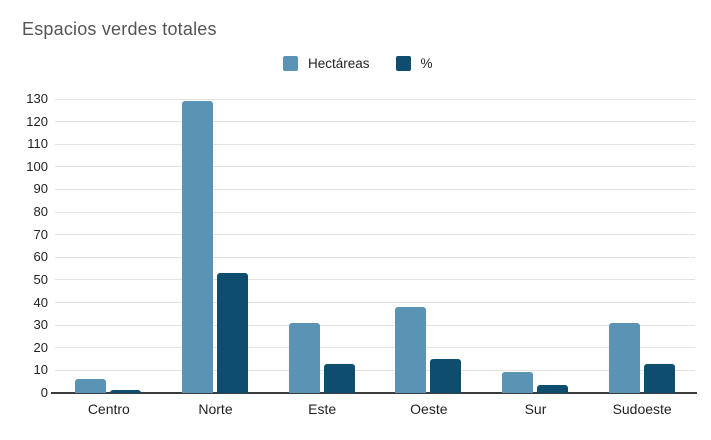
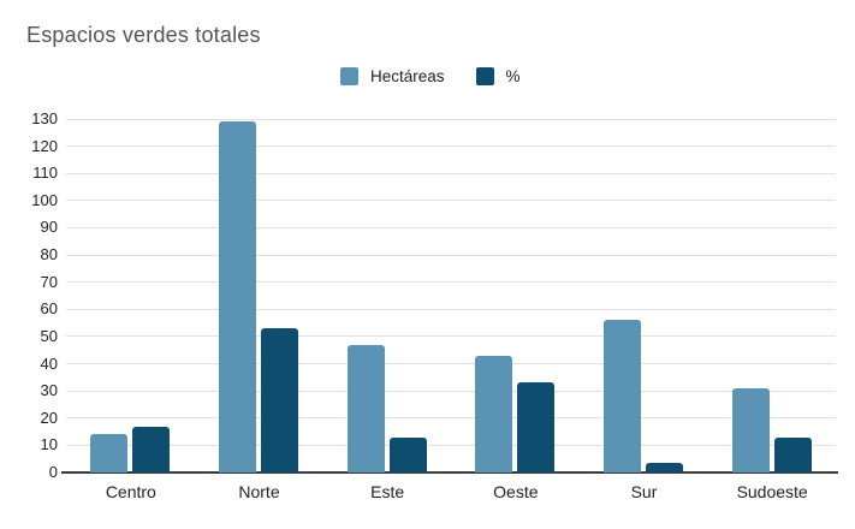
Hectáreas/Centro: 6 -> 14
%/Centro: 2 -> 17
Hectáreas/Este: 31 -> 47
Hectáreas/Oeste: 38 -> 43
%/Oeste: 15 -> 33
Hectáreas/Sur: 10 -> 56
